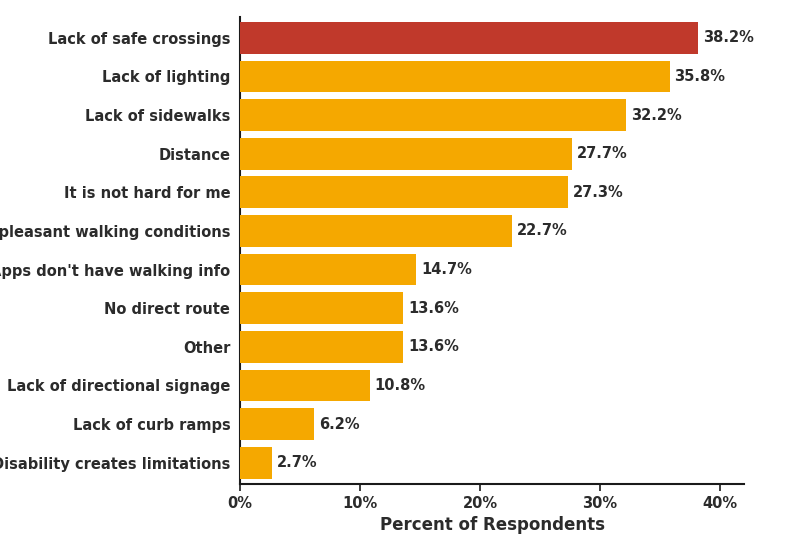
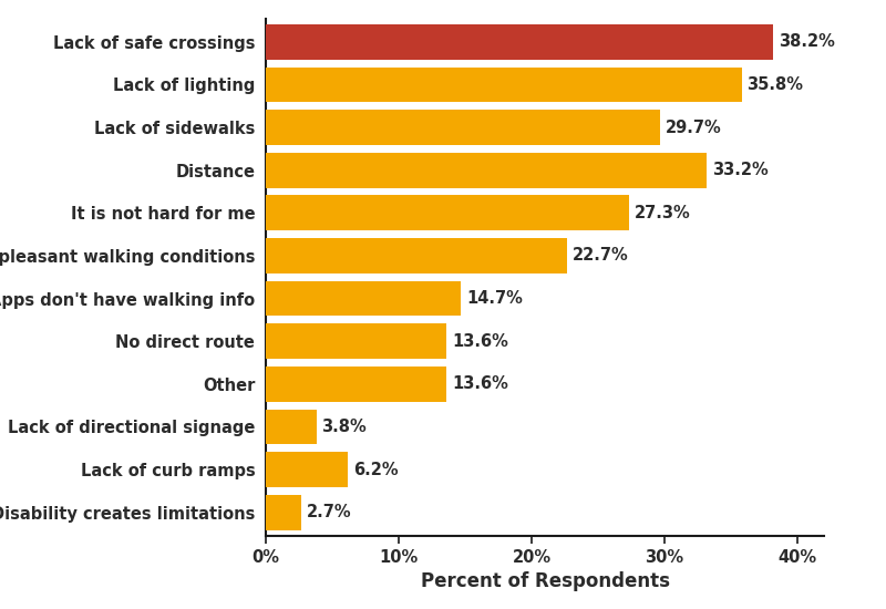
Lack of sidewalks: 32.2% -> 29.7%
Distance: 27.7% -> 33.2%
Lack of directional signage: 10.8% -> 3.8%
